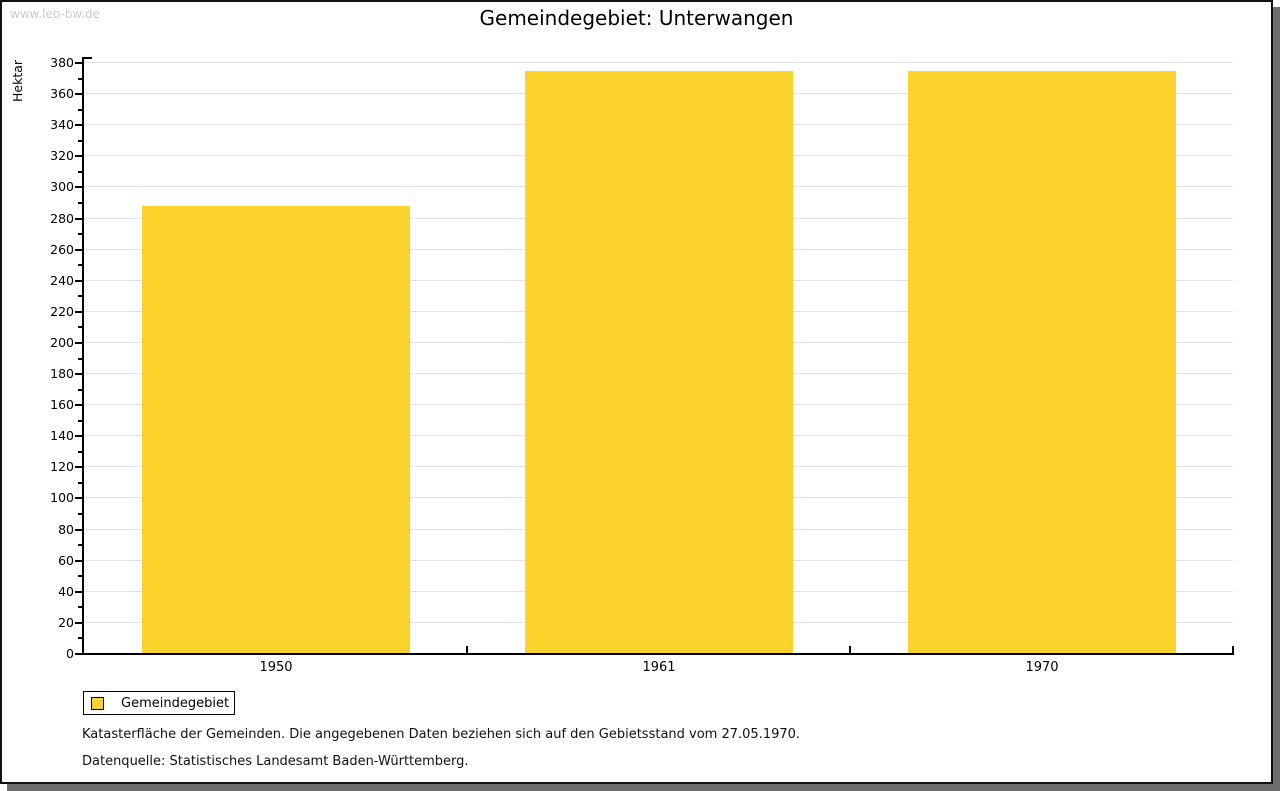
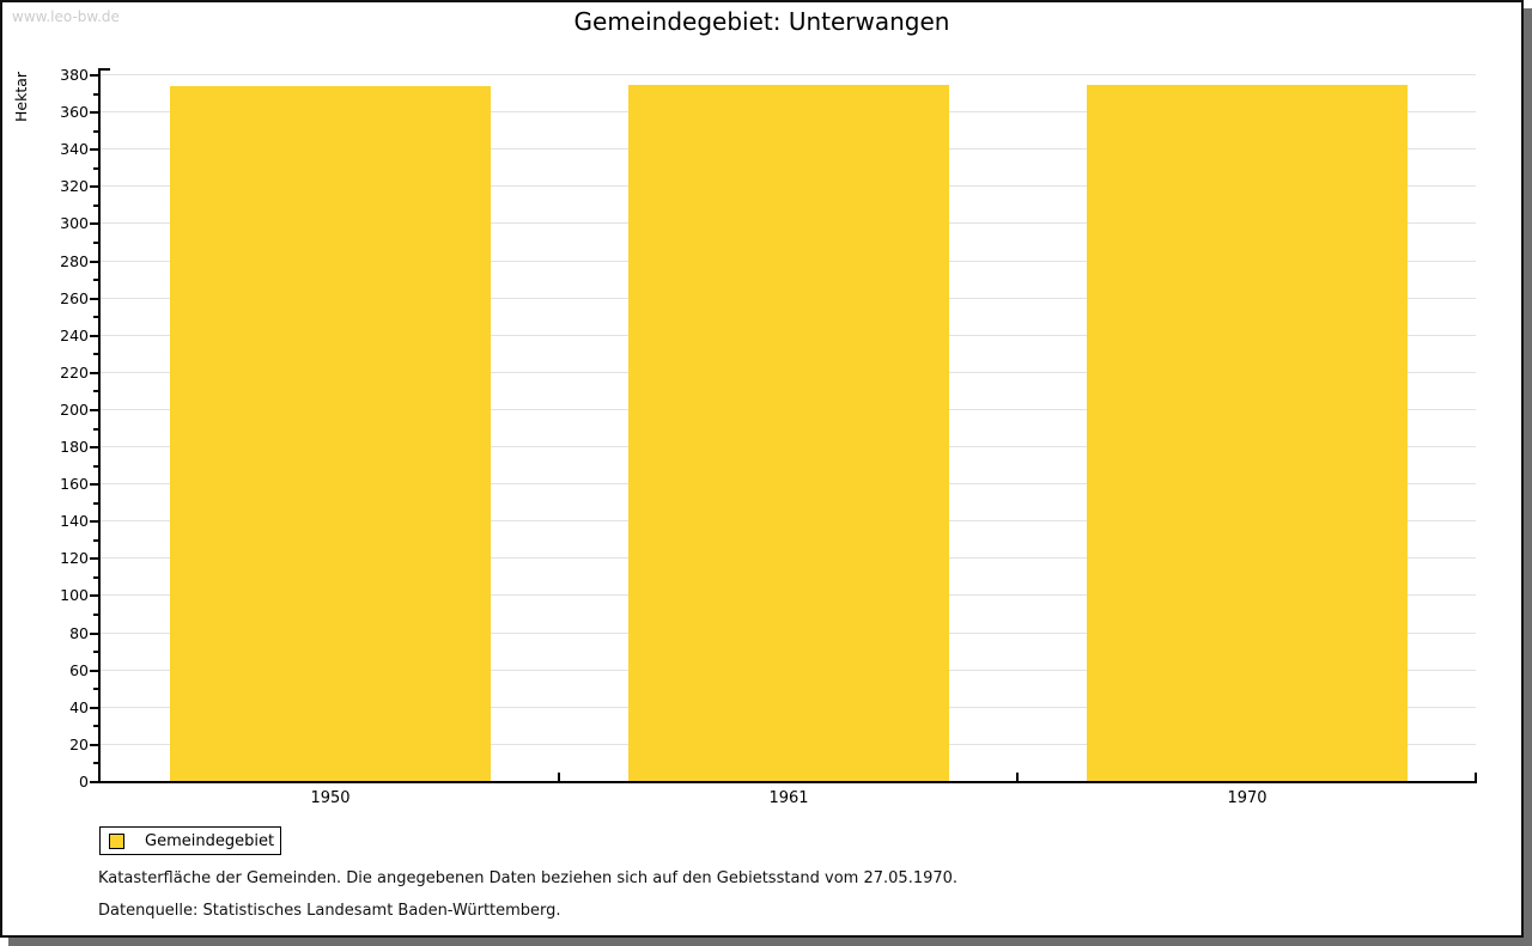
1950: 288 -> 374
